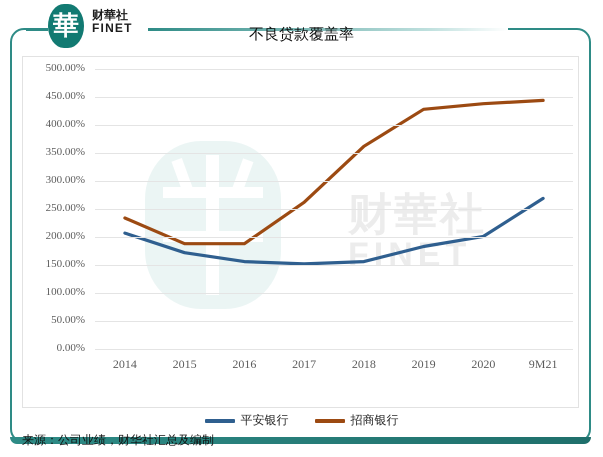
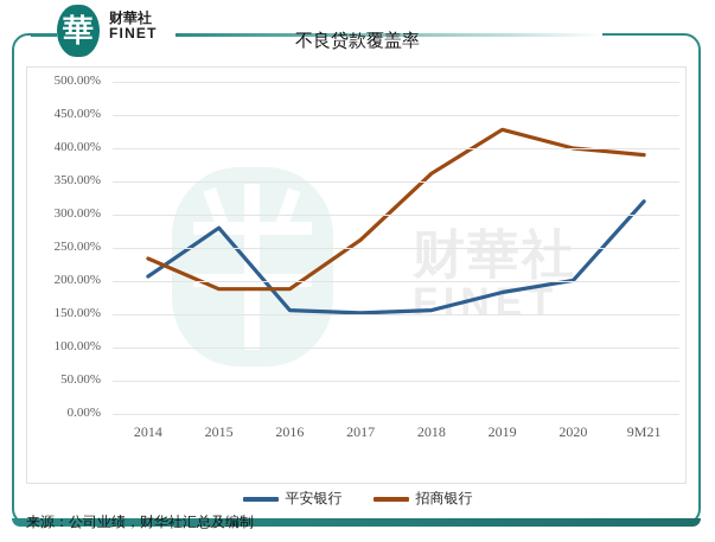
平安银行/2015: 170% -> 280%
招商银行/2020: 440% -> 400%
平安银行/9M21: 270% -> 320%
招商银行/9M21: 440% -> 390%
